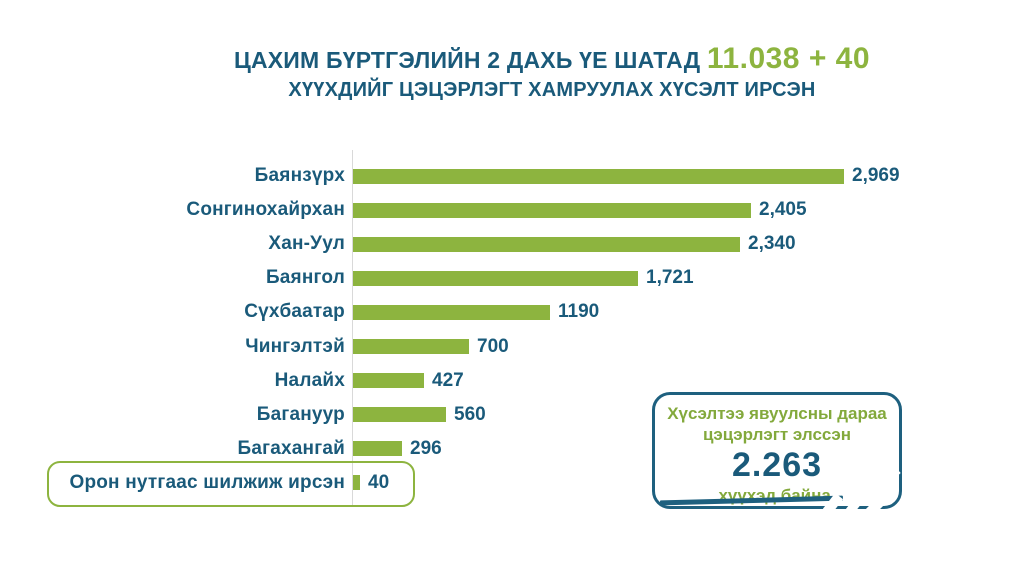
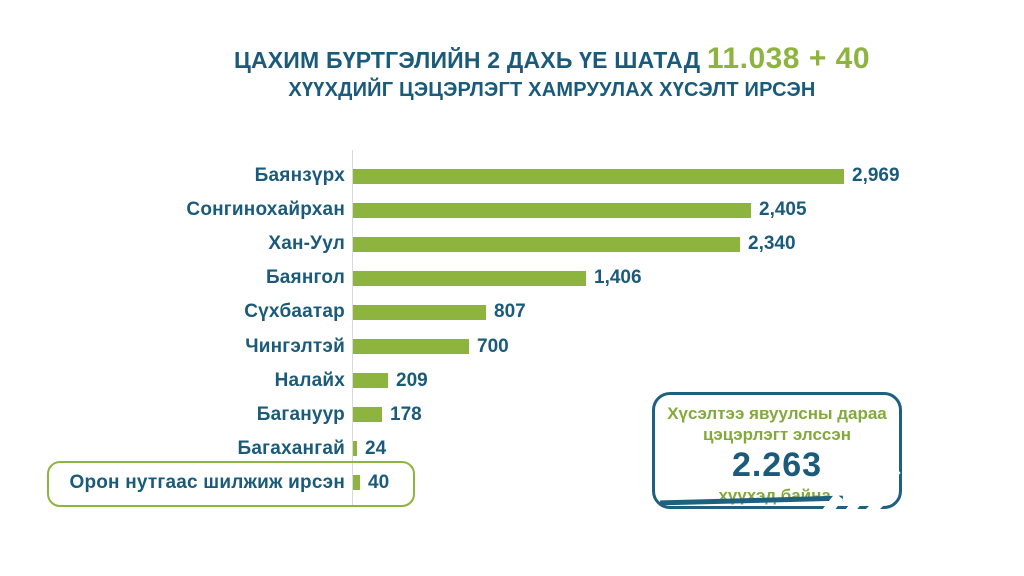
Баянгол: 1,721 -> 1,406
Сүхбаатар: 1190 -> 807
Налайх: 427 -> 209
Багануур: 560 -> 178
Багахангай: 296 -> 24
